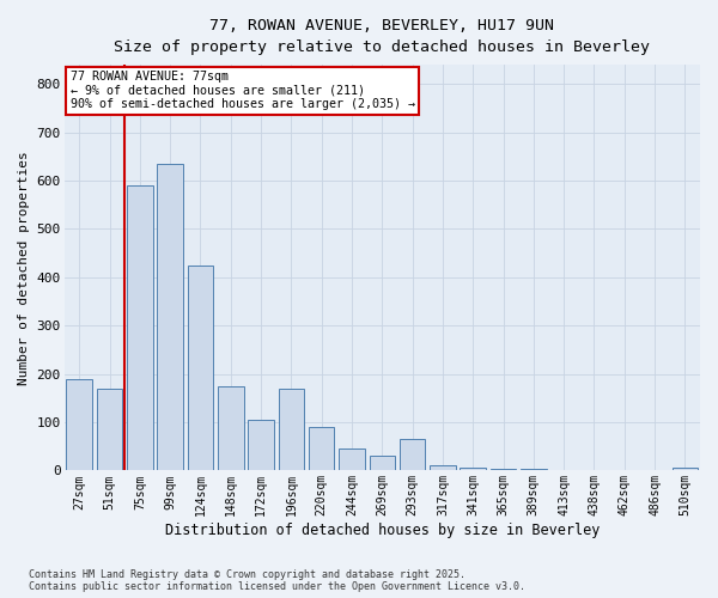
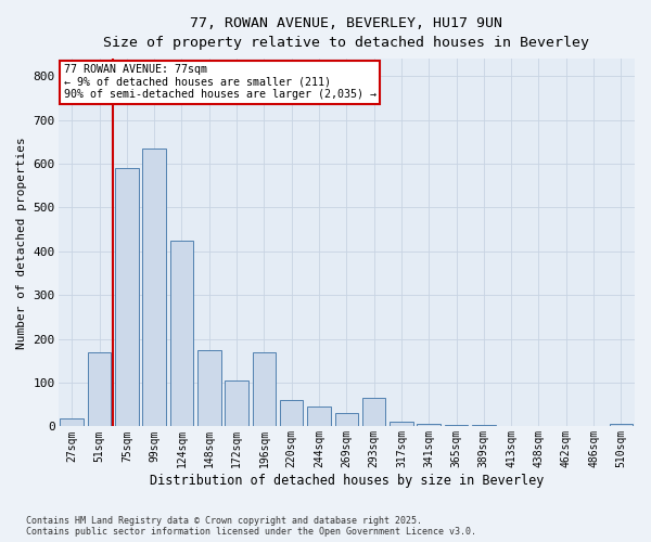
27sqm: 190 -> 18
220sqm: 90 -> 60
